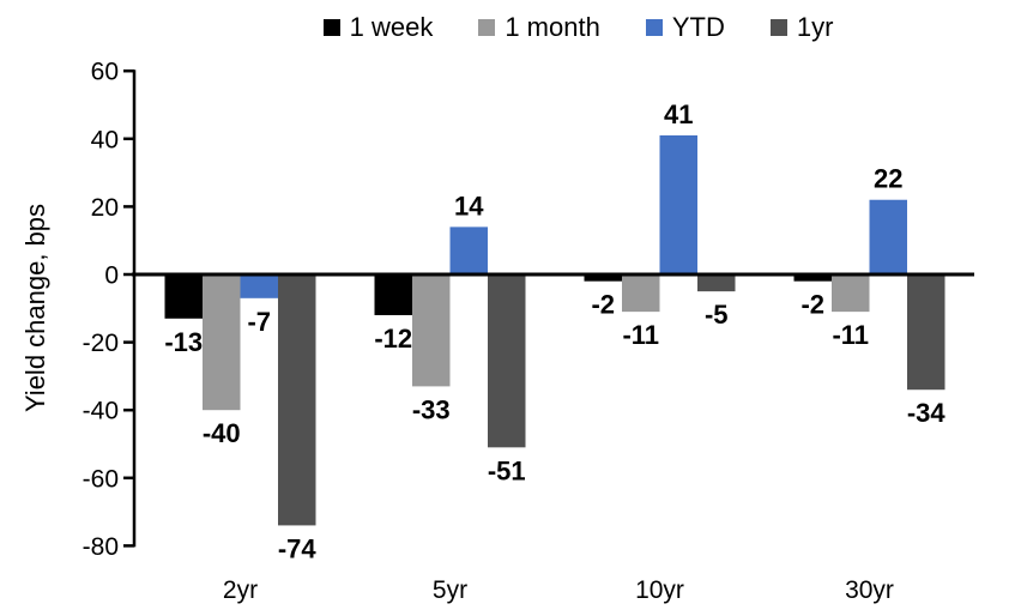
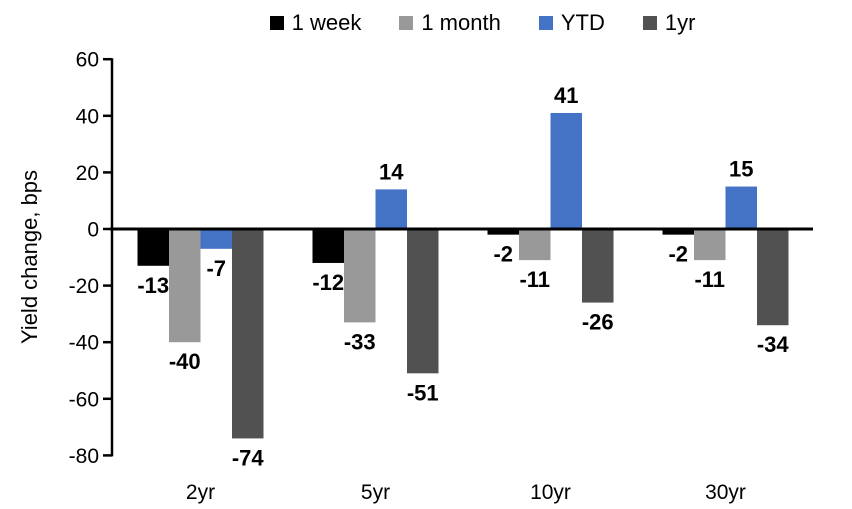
1yr/10yr: -5 -> -26
YTD/30yr: 22 -> 15
